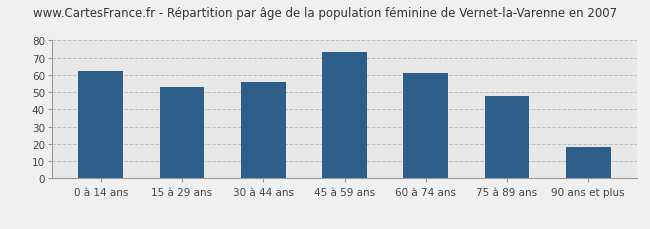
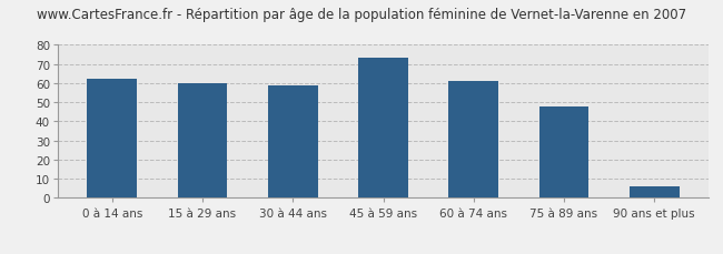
15 à 29 ans: 53 -> 60
30 à 44 ans: 56 -> 59
90 ans et plus: 18 -> 6
